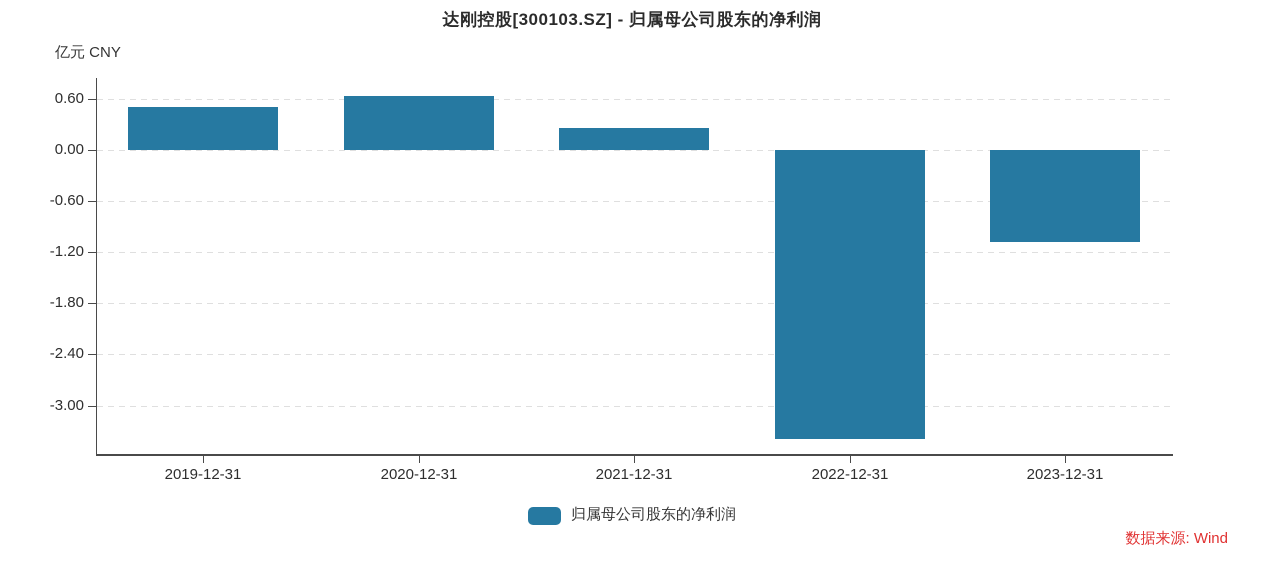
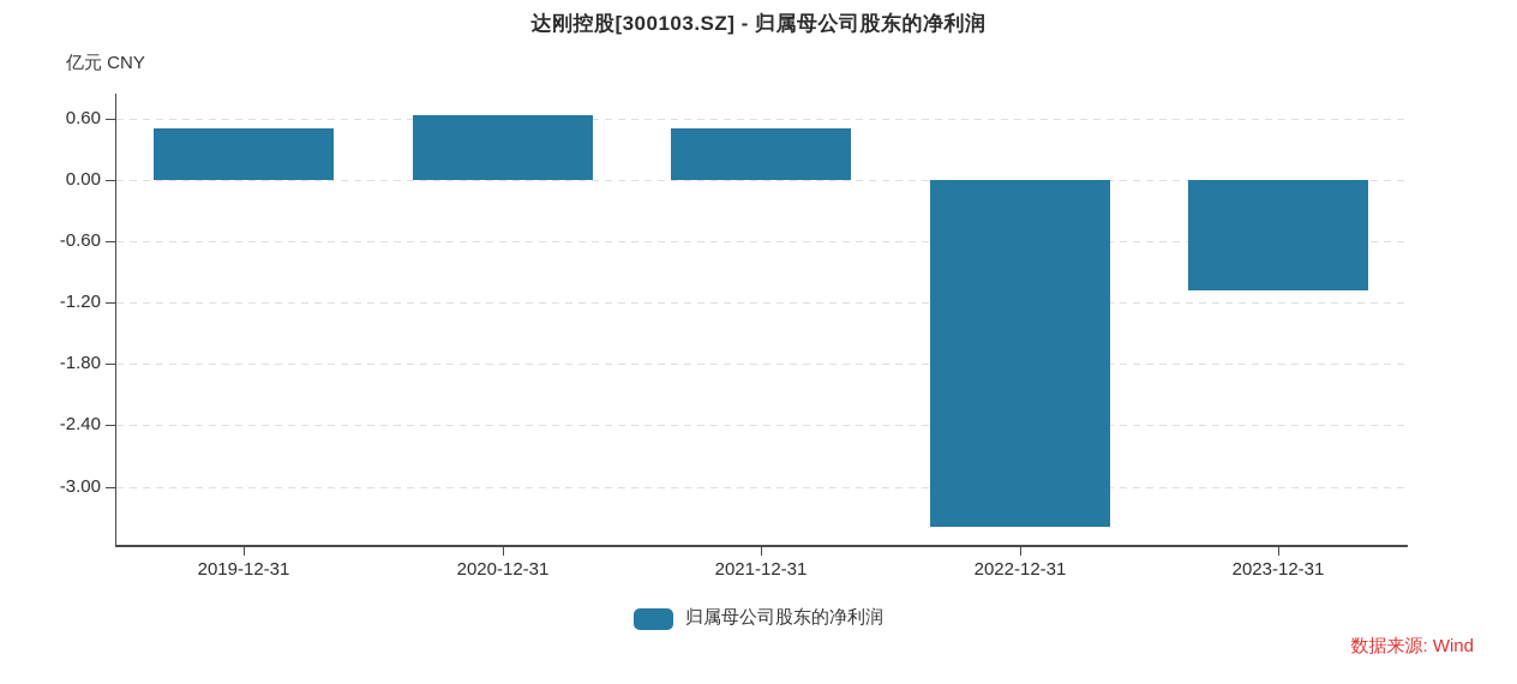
2021-12-31: 0.3 -> 0.5
